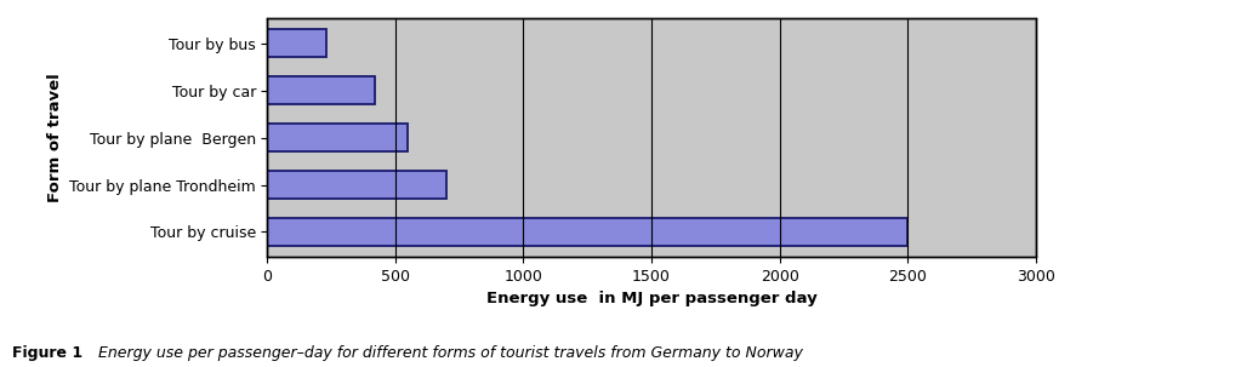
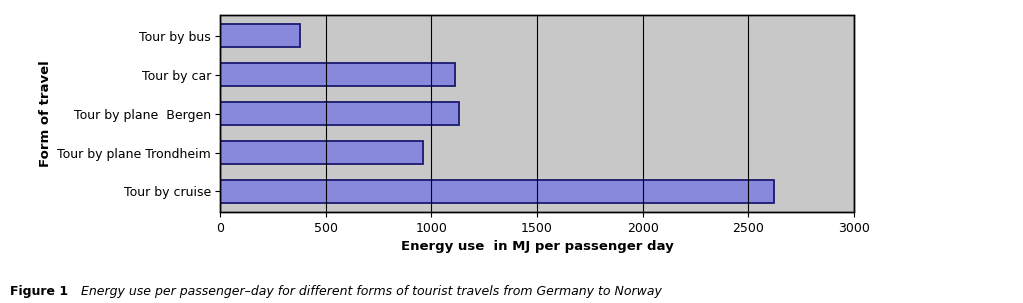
Tour by bus: 230 -> 380
Tour by car: 420 -> 1110
Tour by plane Bergen: 550 -> 1130
Tour by plane Trondheim: 700 -> 960
Tour by cruise: 2500 -> 2620
